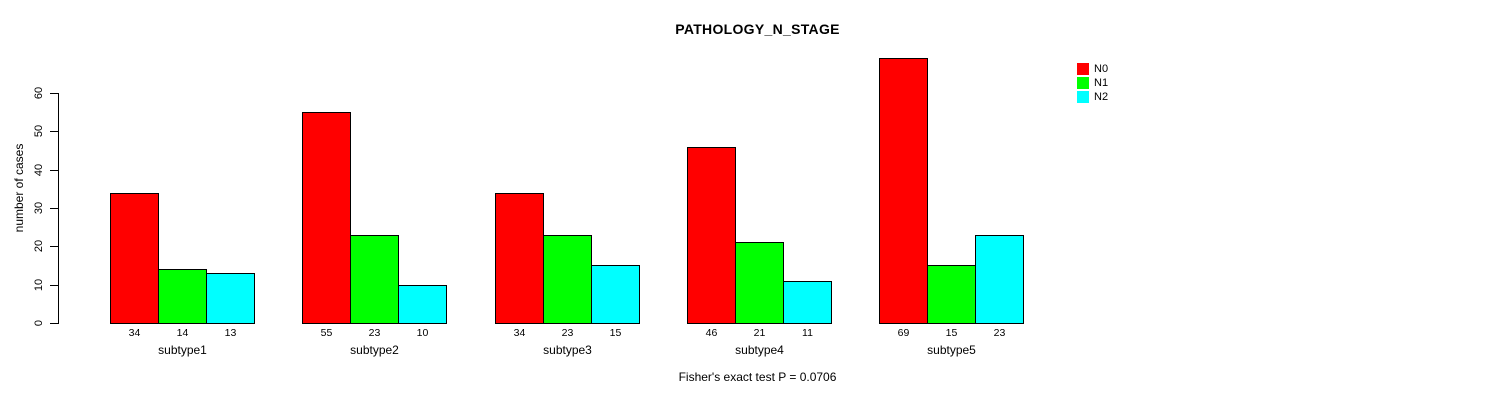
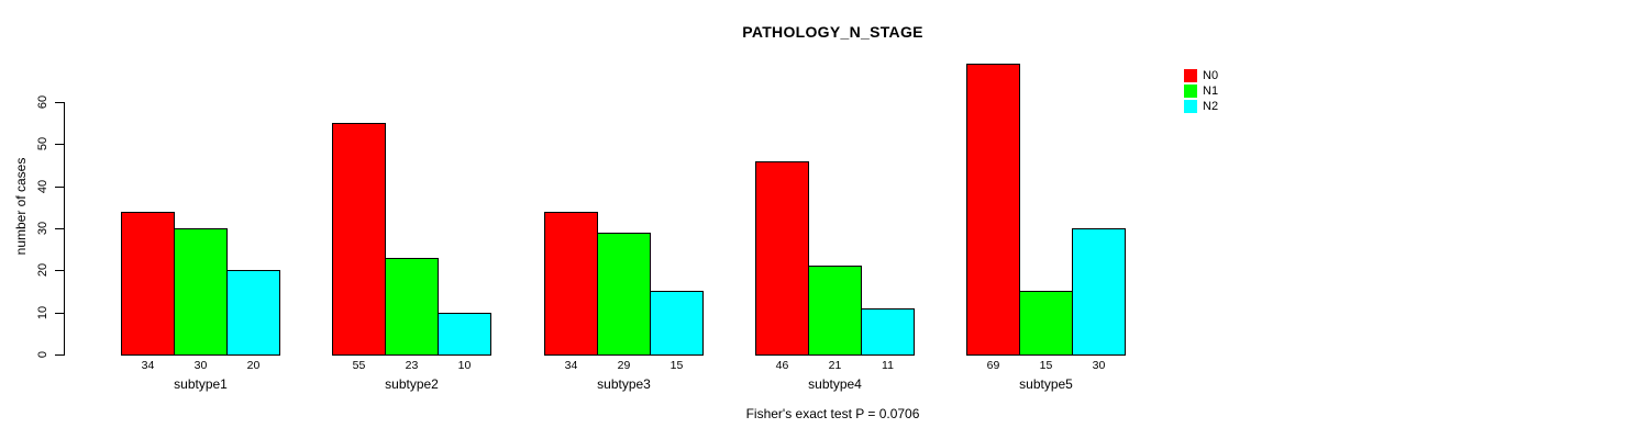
N1/subtype1: 14 -> 30
N2/subtype1: 13 -> 20
N1/subtype3: 23 -> 29
N2/subtype5: 23 -> 30
